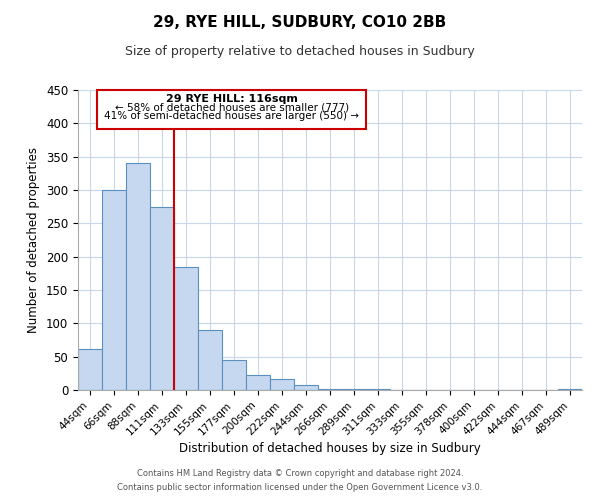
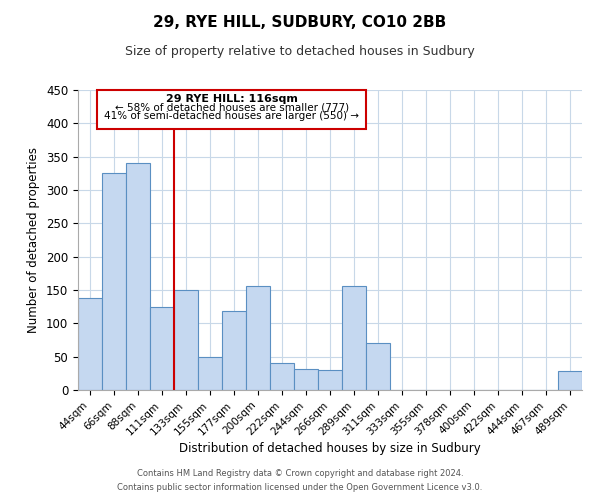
44sqm: 62 -> 138
66sqm: 300 -> 326
111sqm: 275 -> 124
133sqm: 185 -> 150
155sqm: 90 -> 50
177sqm: 45 -> 118
200sqm: 23 -> 156
222sqm: 16 -> 40
244sqm: 7 -> 32
266sqm: 2 -> 30
289sqm: 1 -> 156
311sqm: 1 -> 70
489sqm: 2 -> 28
